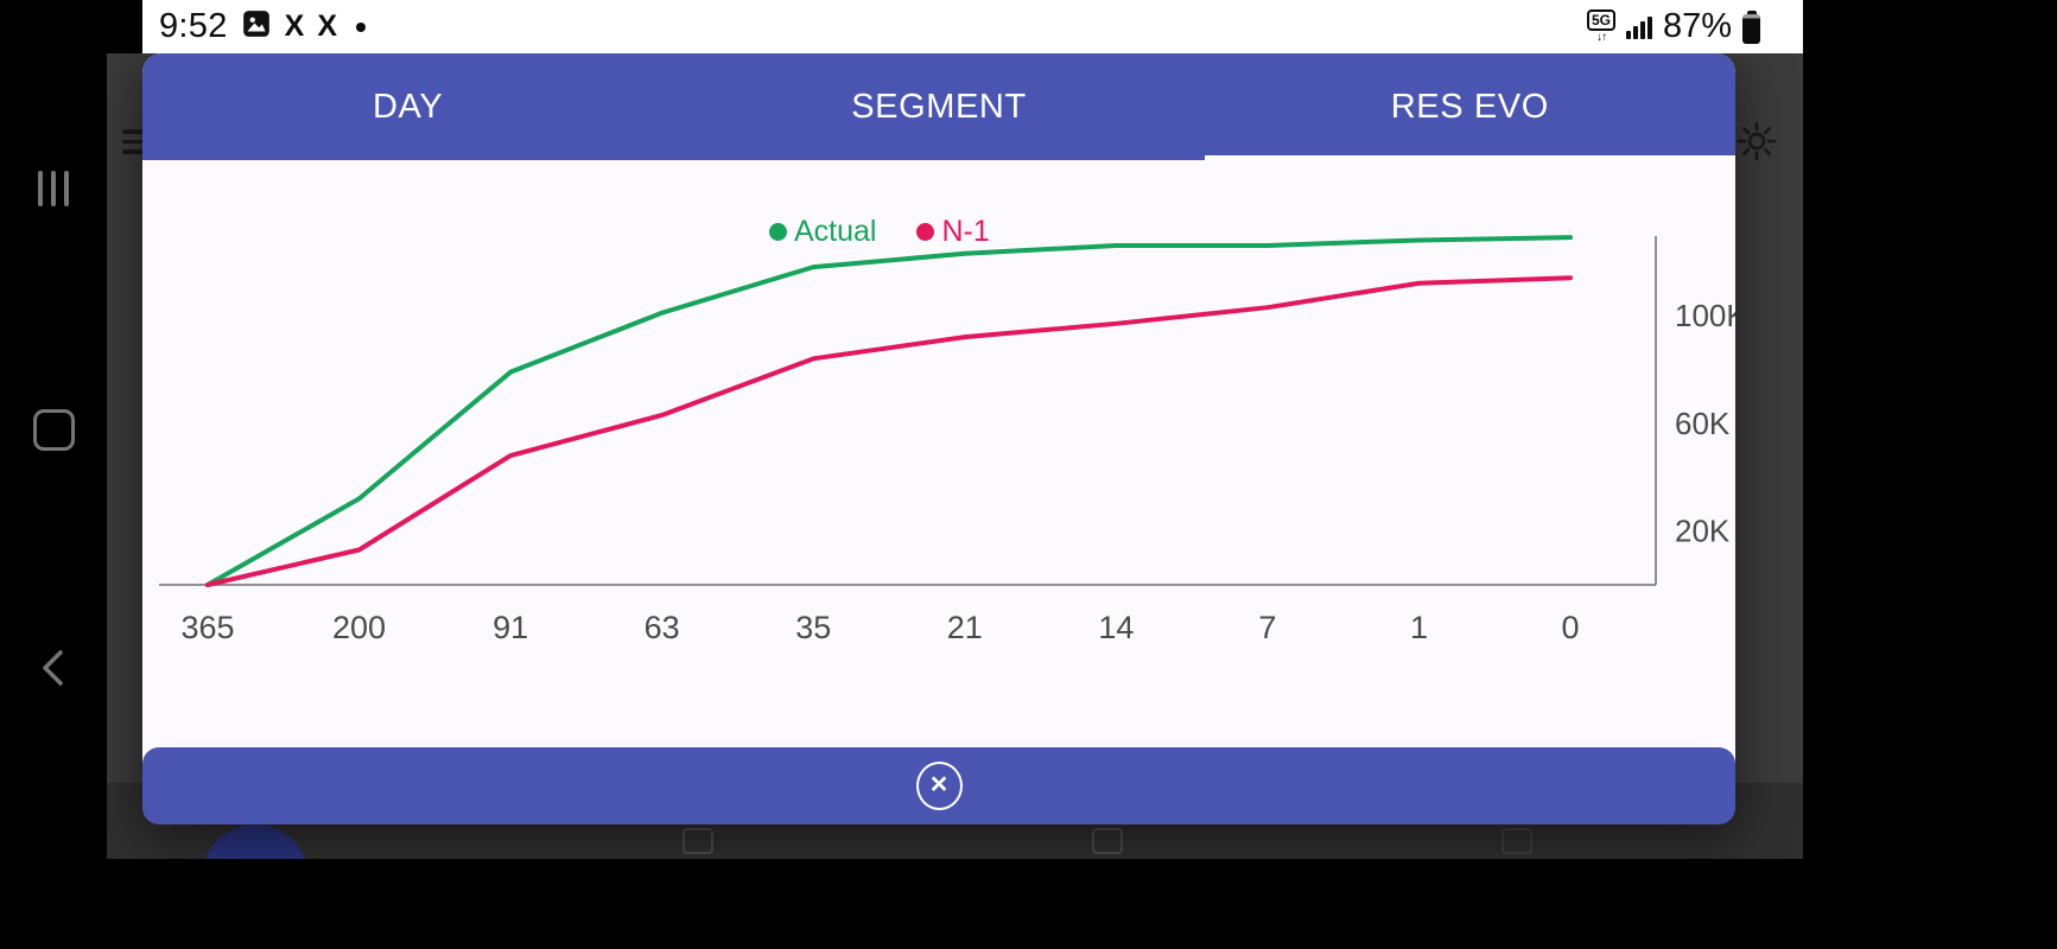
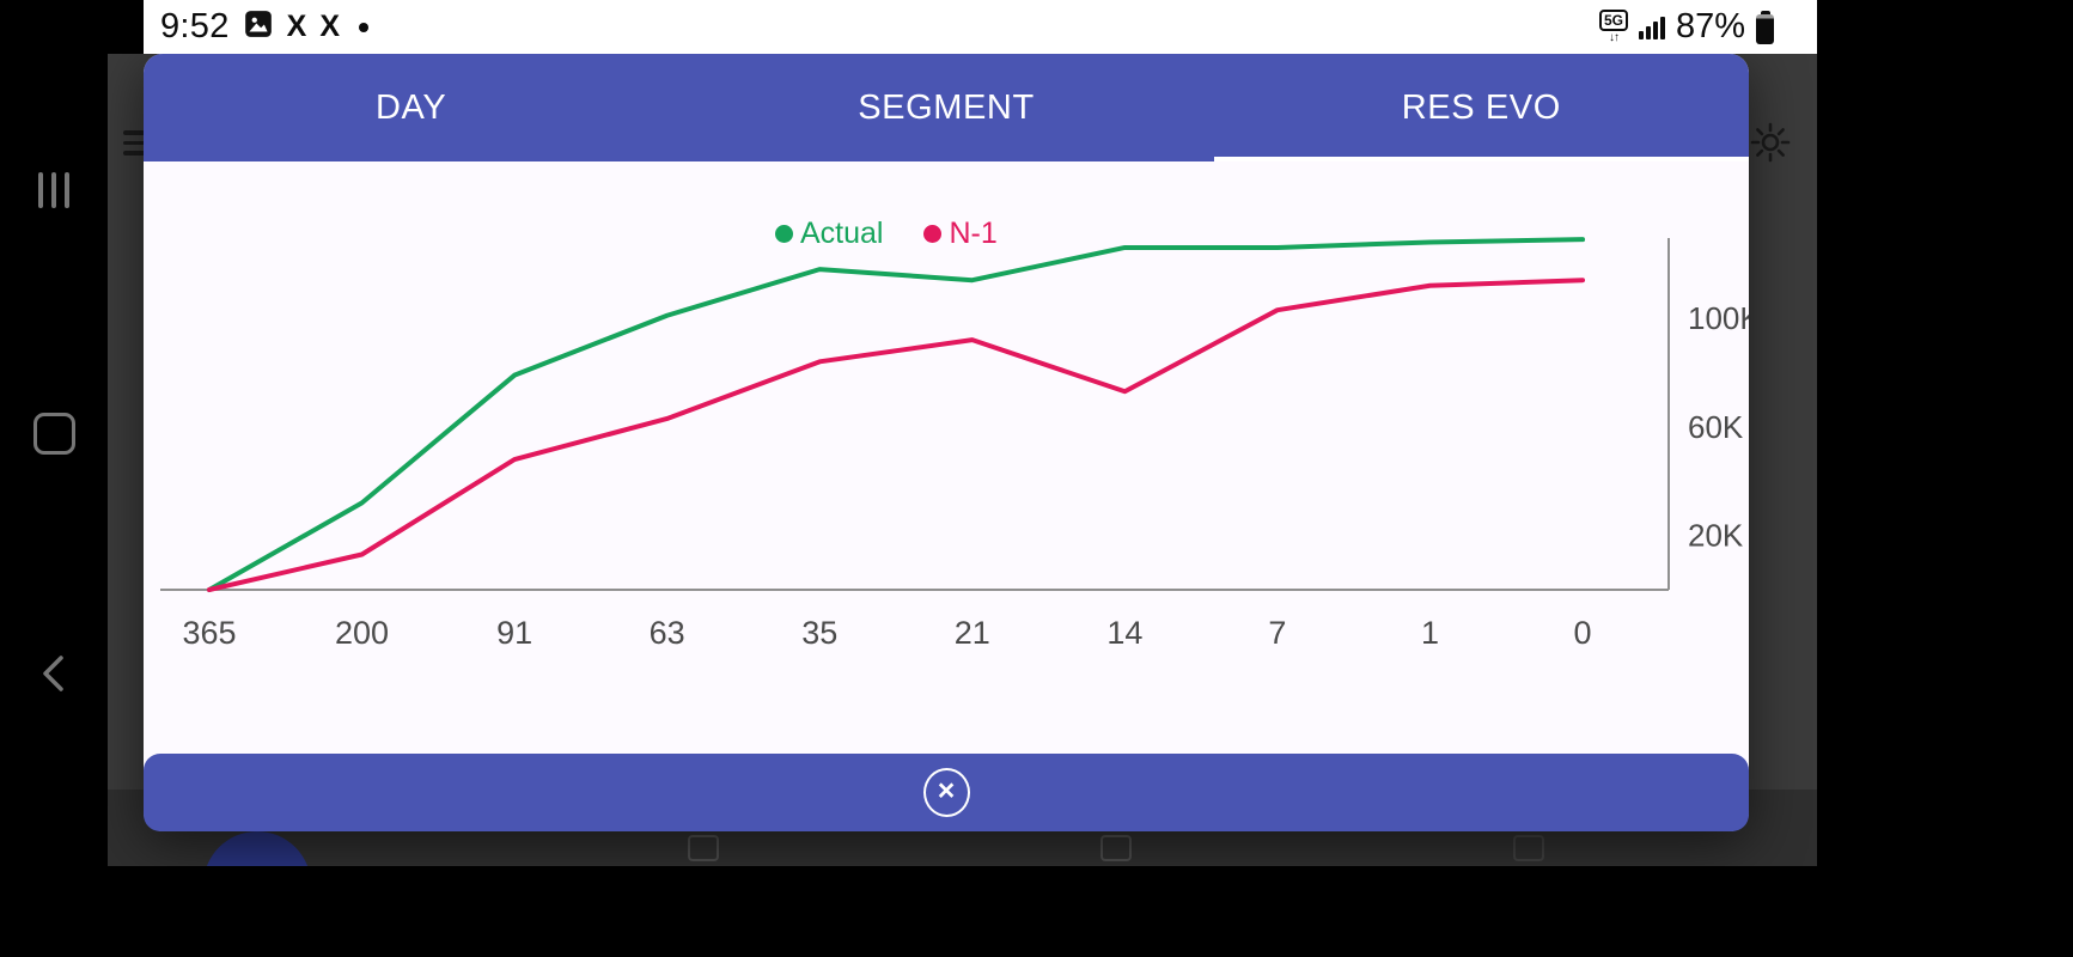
Actual/21: 123K -> 114K
N-1/14: 97K -> 73K
